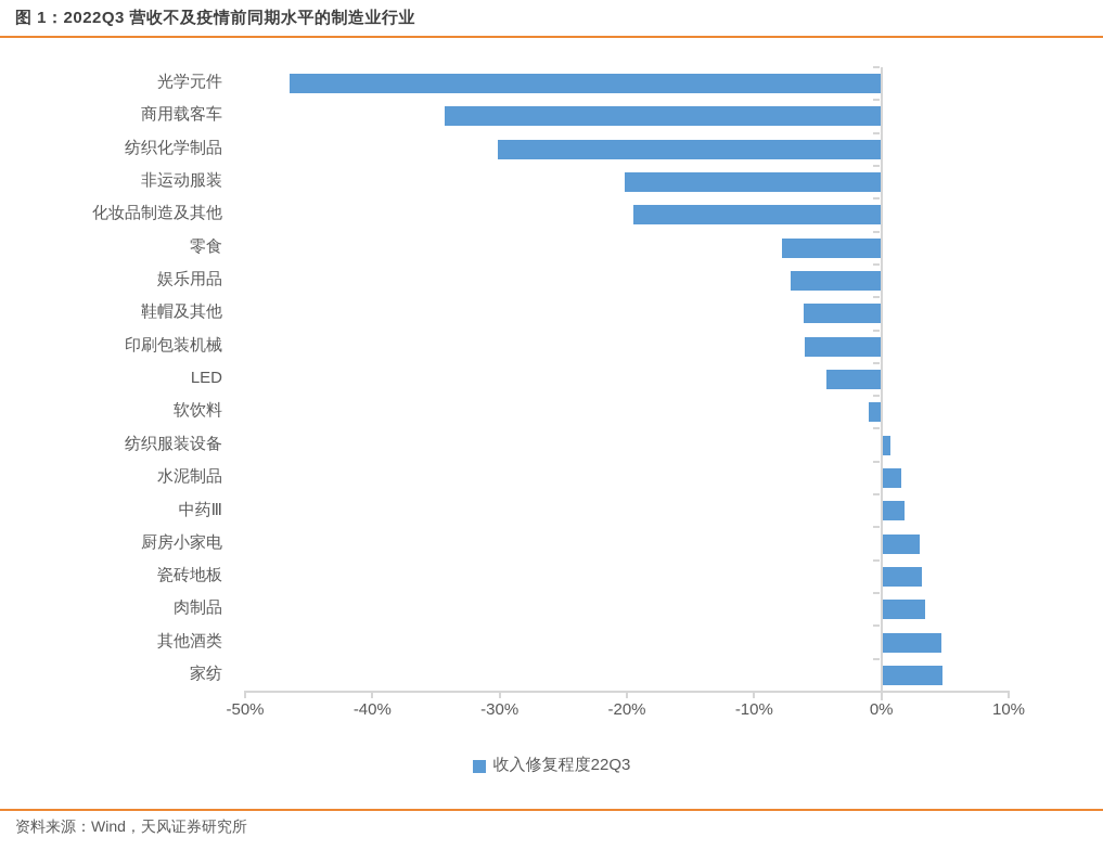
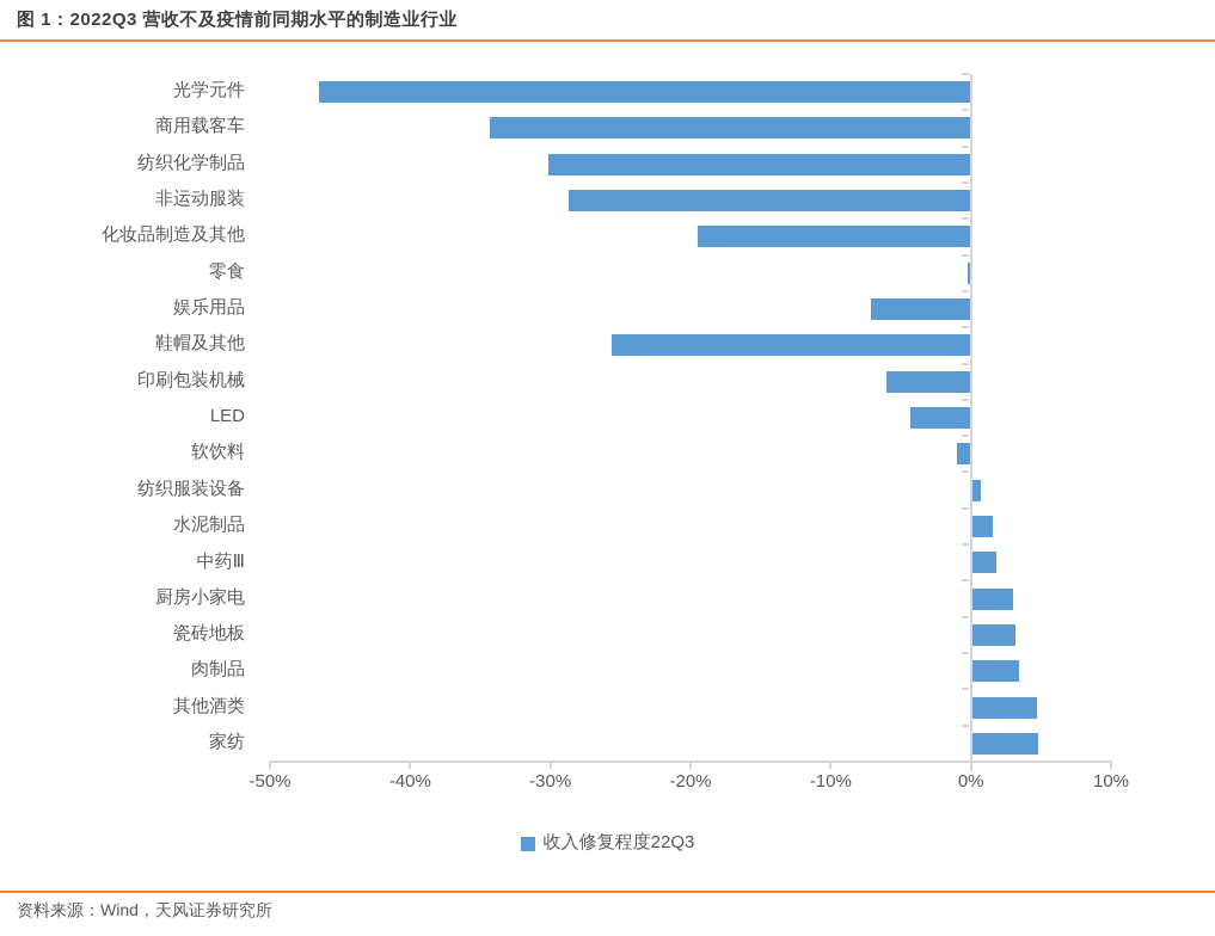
非运动服装: -20.2% -> -28.7%
零食: -7.8% -> -0.2%
鞋帽及其他: -6.1% -> -25.6%
